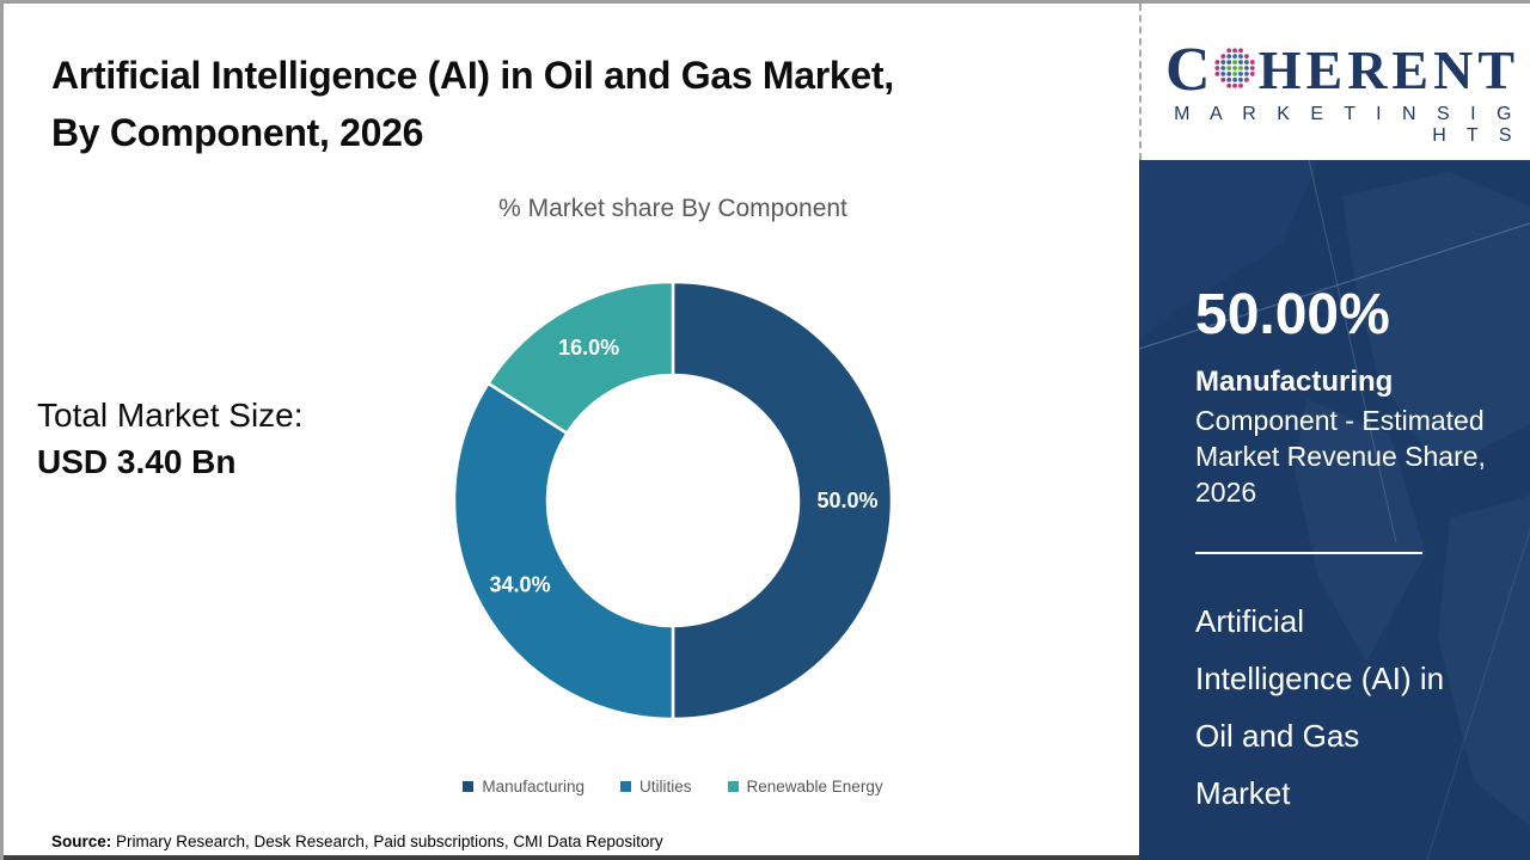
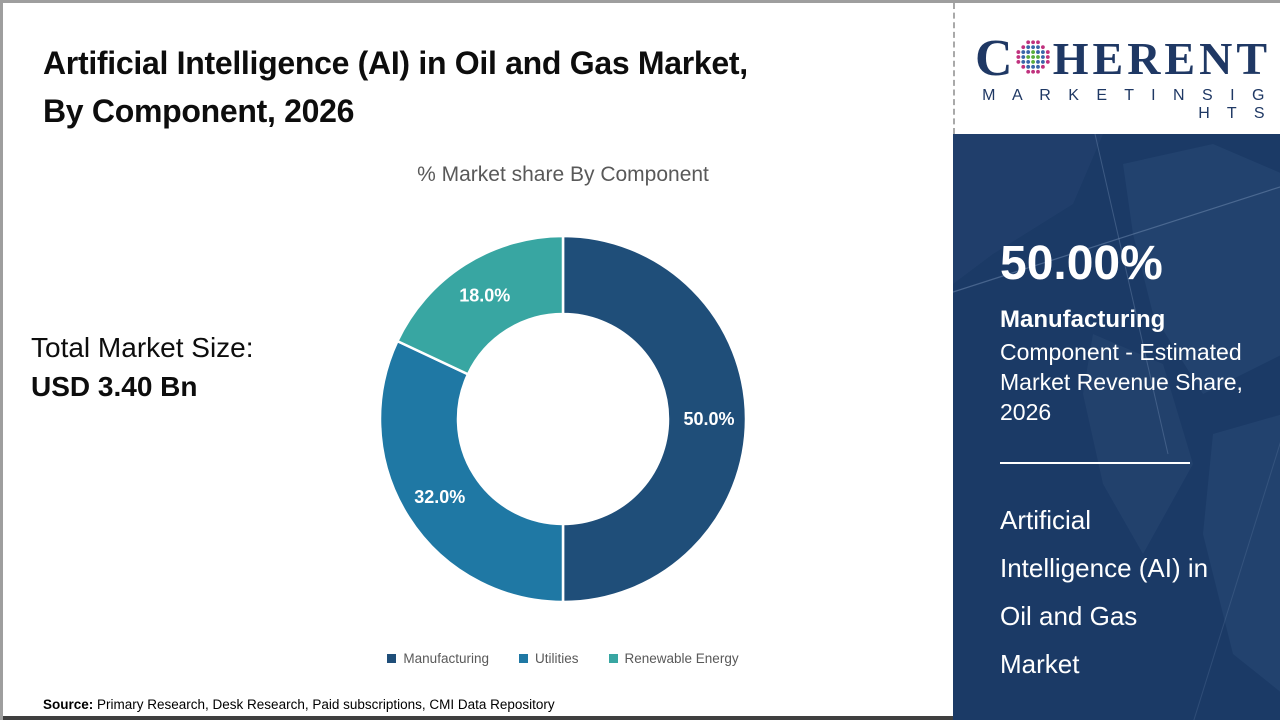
Utilities: 34.0% -> 32.0%
Renewable Energy: 16.0% -> 18.0%
